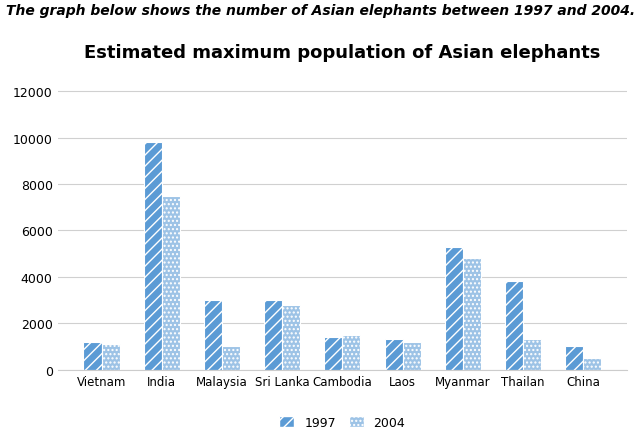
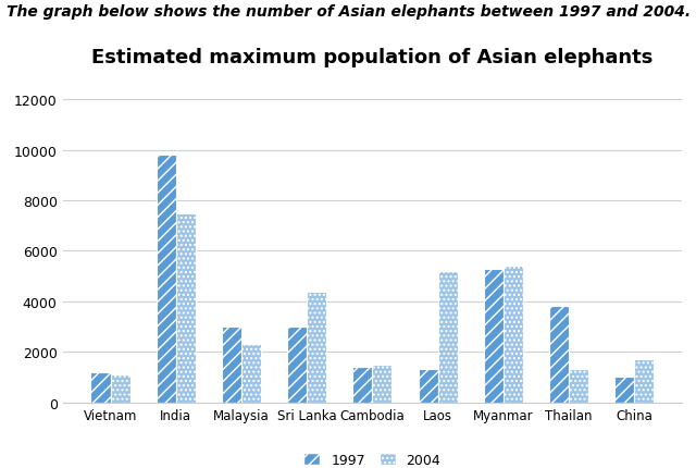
2004/Malaysia: 1000 -> 2300
2004/Sri Lanka: 2800 -> 4400
2004/Laos: 1200 -> 5200
2004/Myanmar: 4800 -> 5400
2004/China: 500 -> 1700
